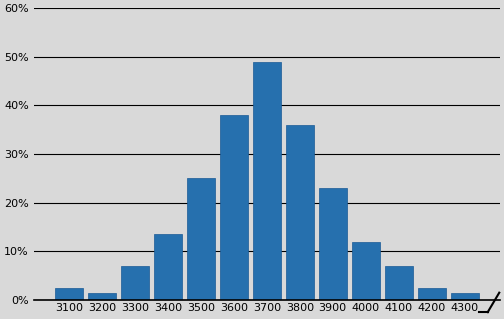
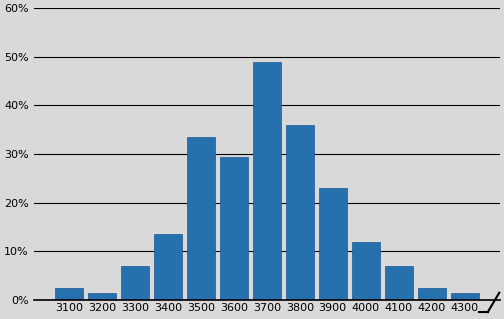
3500: 25.0% -> 33.5%
3600: 38.0% -> 29.5%
